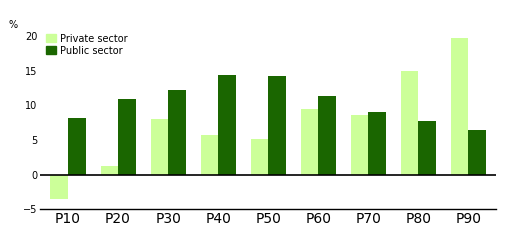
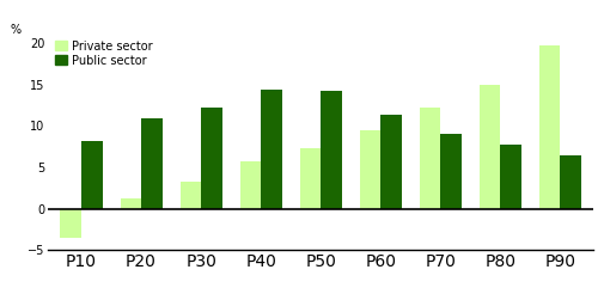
Private sector/P30: 8.0 -> 3.3
Private sector/P50: 5.2 -> 7.3
Private sector/P70: 8.6 -> 12.3
